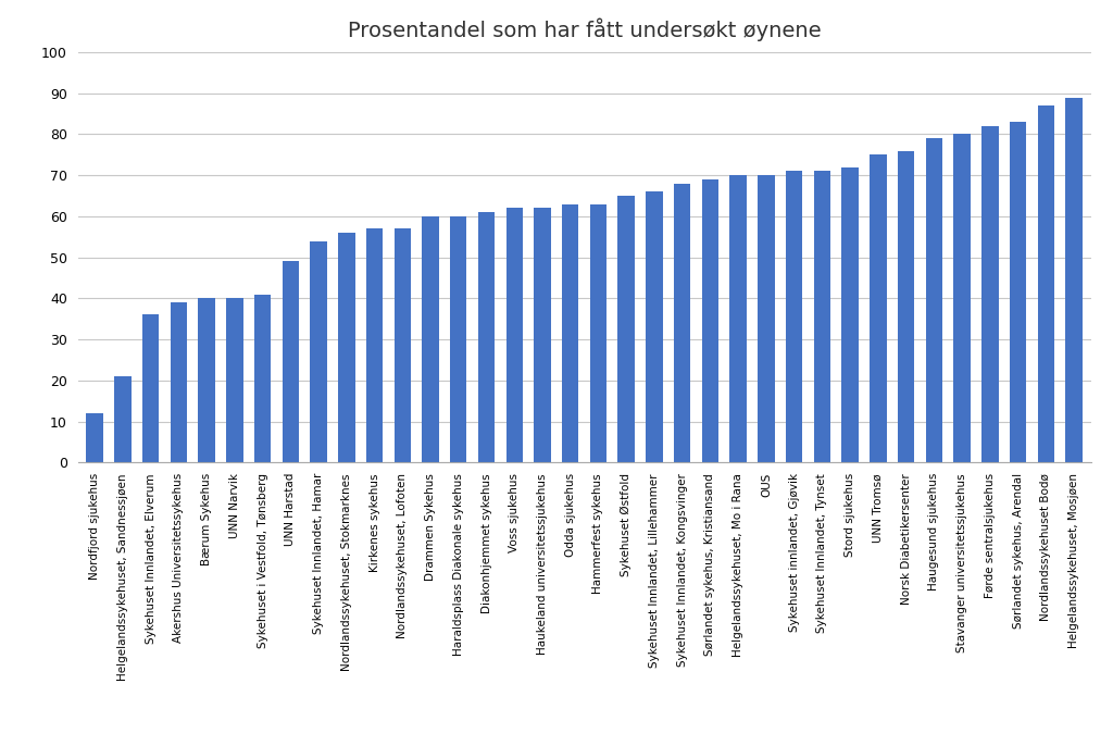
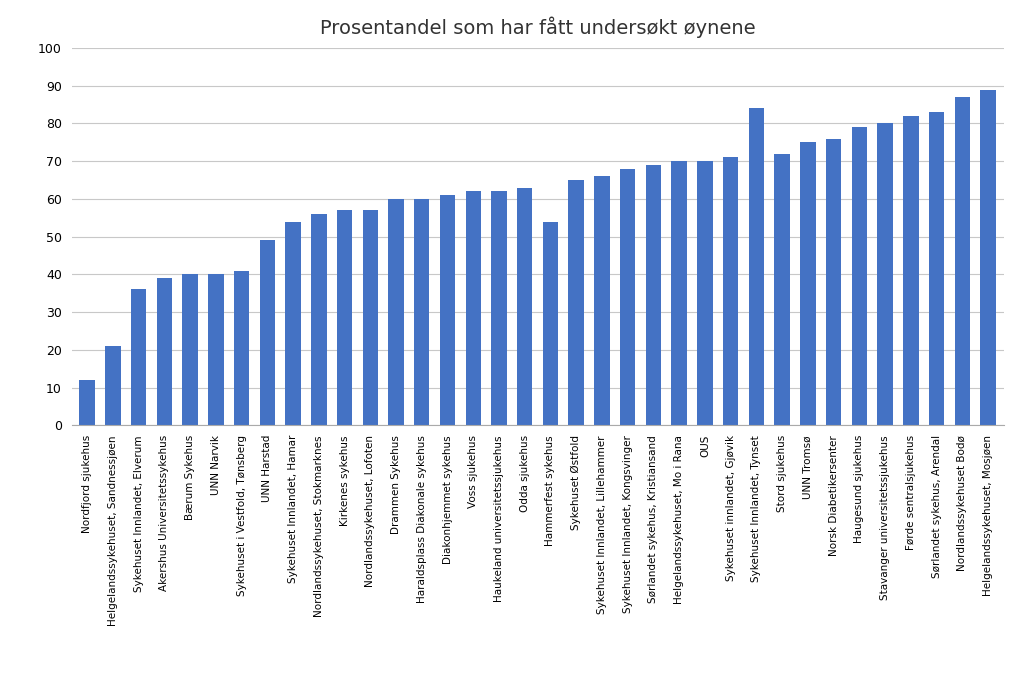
Hammerfest sykehus: 63 -> 54
Sykehuset Innlandet, Tynset: 71 -> 84
